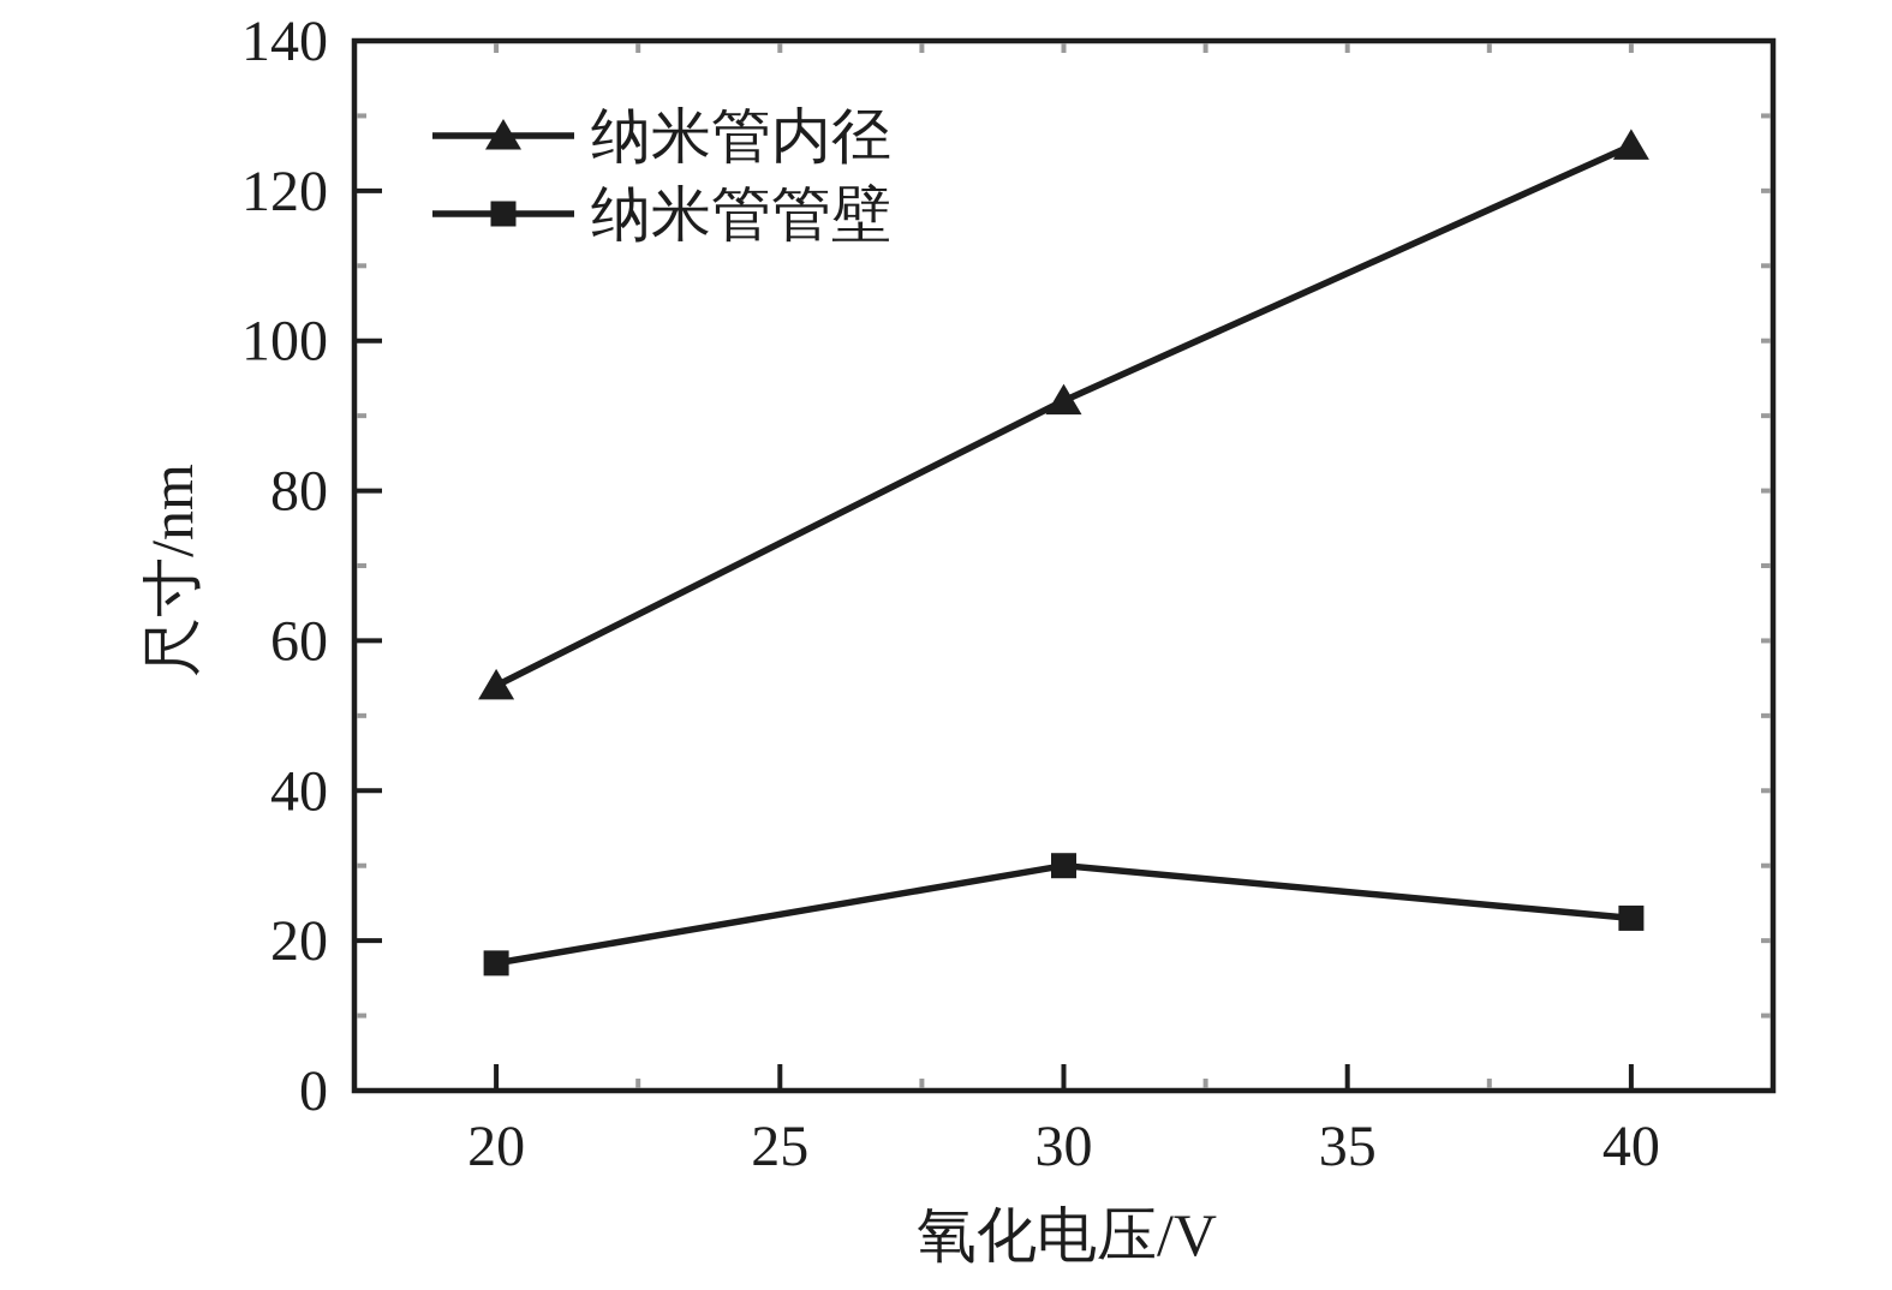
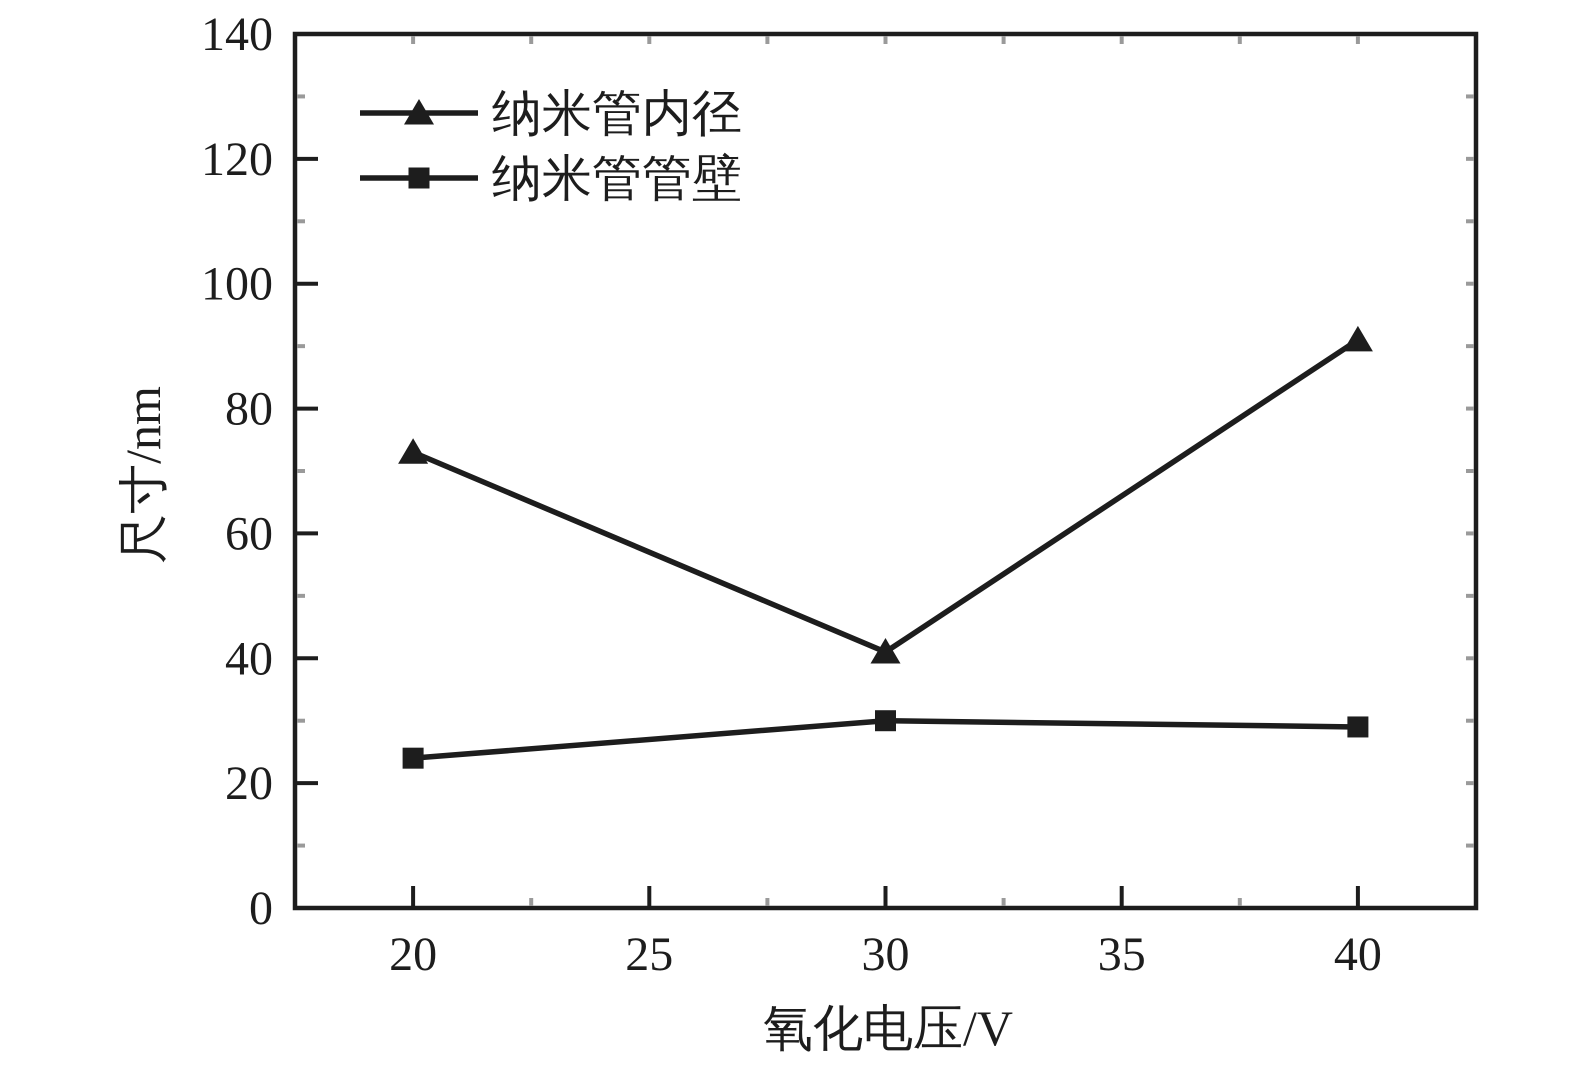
纳米管内径/20: 54 -> 73
纳米管管壁/20: 17 -> 24
纳米管内径/30: 92 -> 41
纳米管内径/40: 126 -> 91
纳米管管壁/40: 23 -> 29
